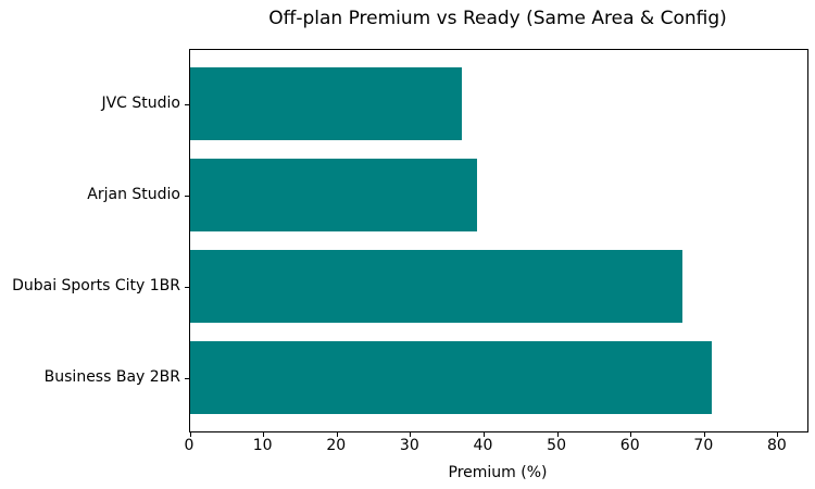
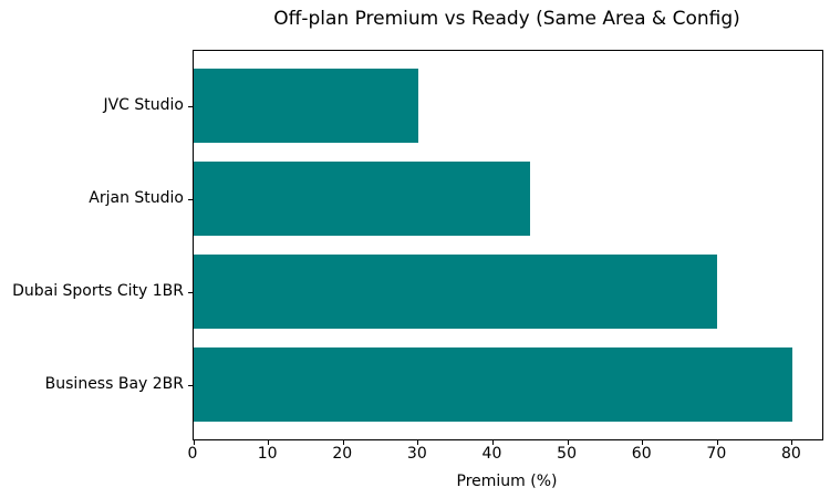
JVC Studio: 37 -> 30
Arjan Studio: 39 -> 45
Dubai Sports City 1BR: 67 -> 70
Business Bay 2BR: 71 -> 80
